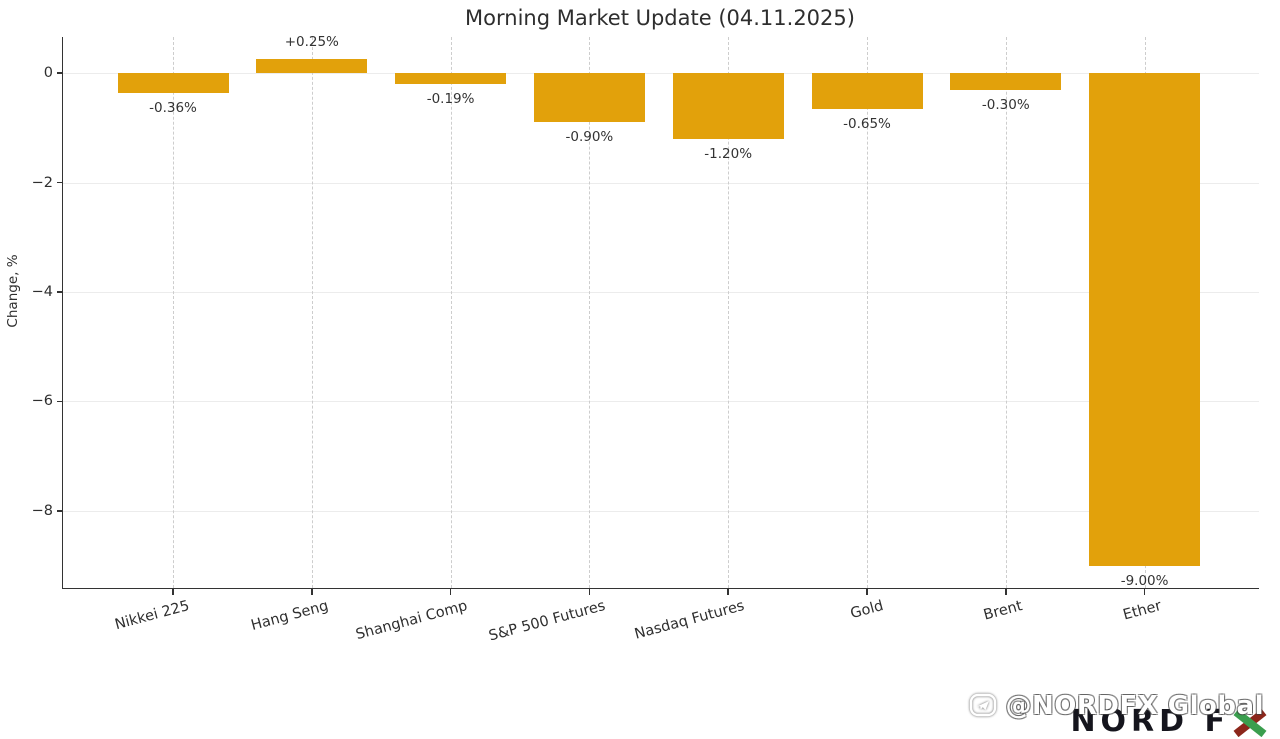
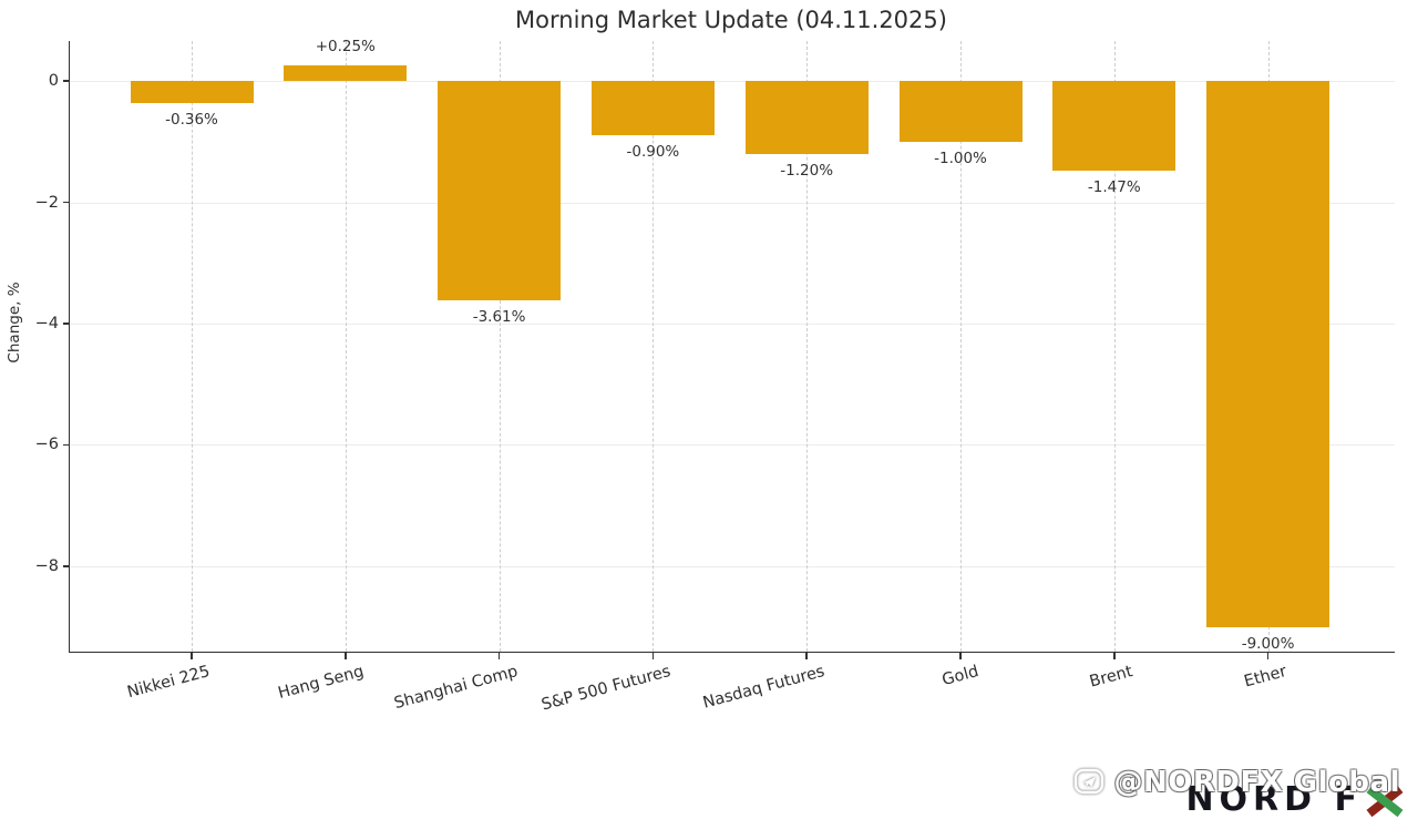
Shanghai Comp: -0.19% -> -3.61%
Gold: -0.65% -> -1.00%
Brent: -0.30% -> -1.47%
